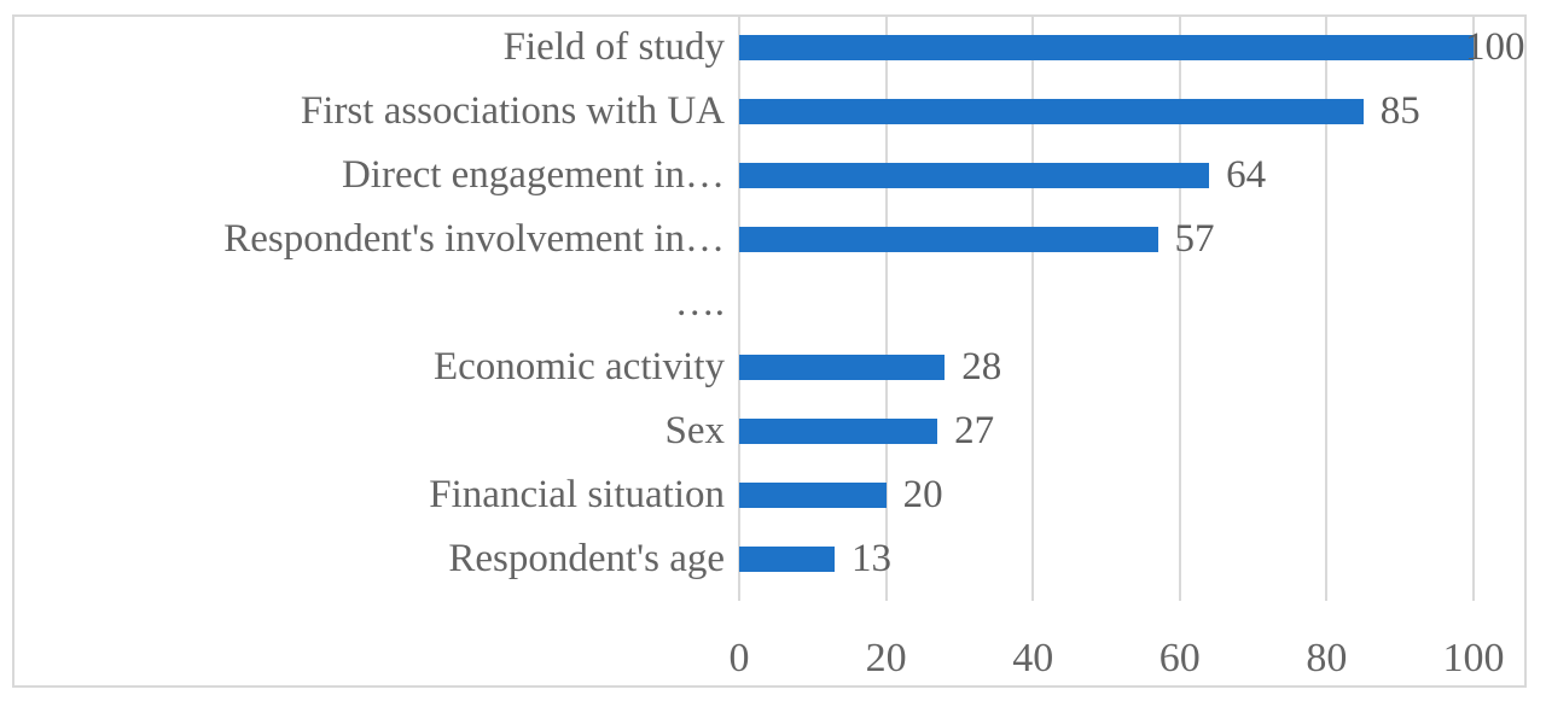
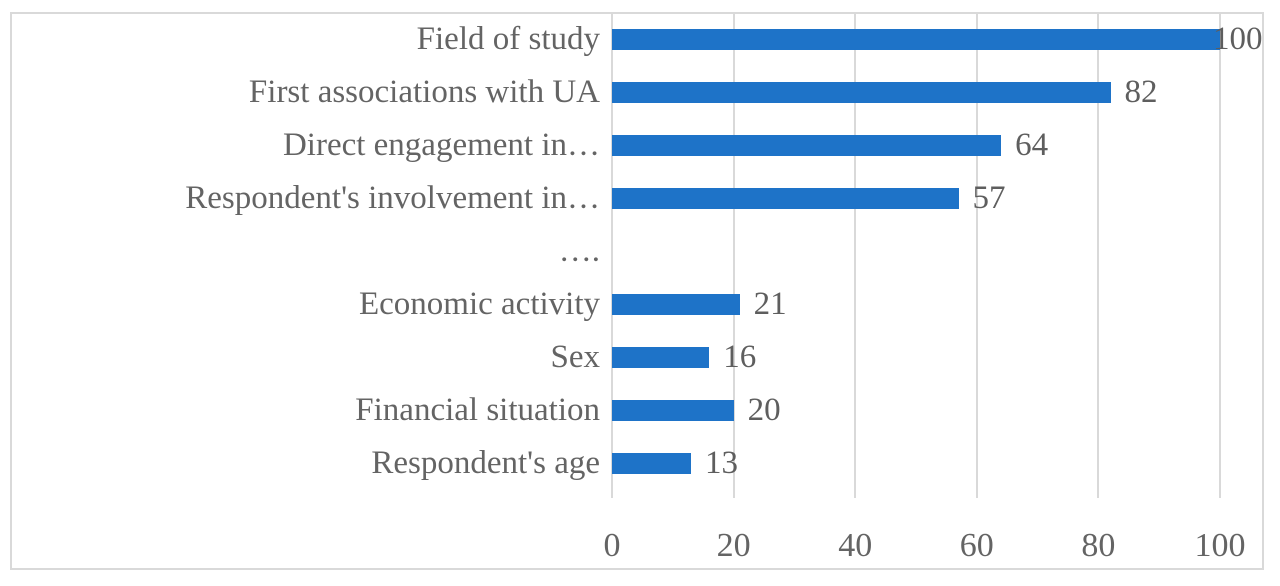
First associations with UA: 85 -> 82
Economic activity: 28 -> 21
Sex: 27 -> 16
